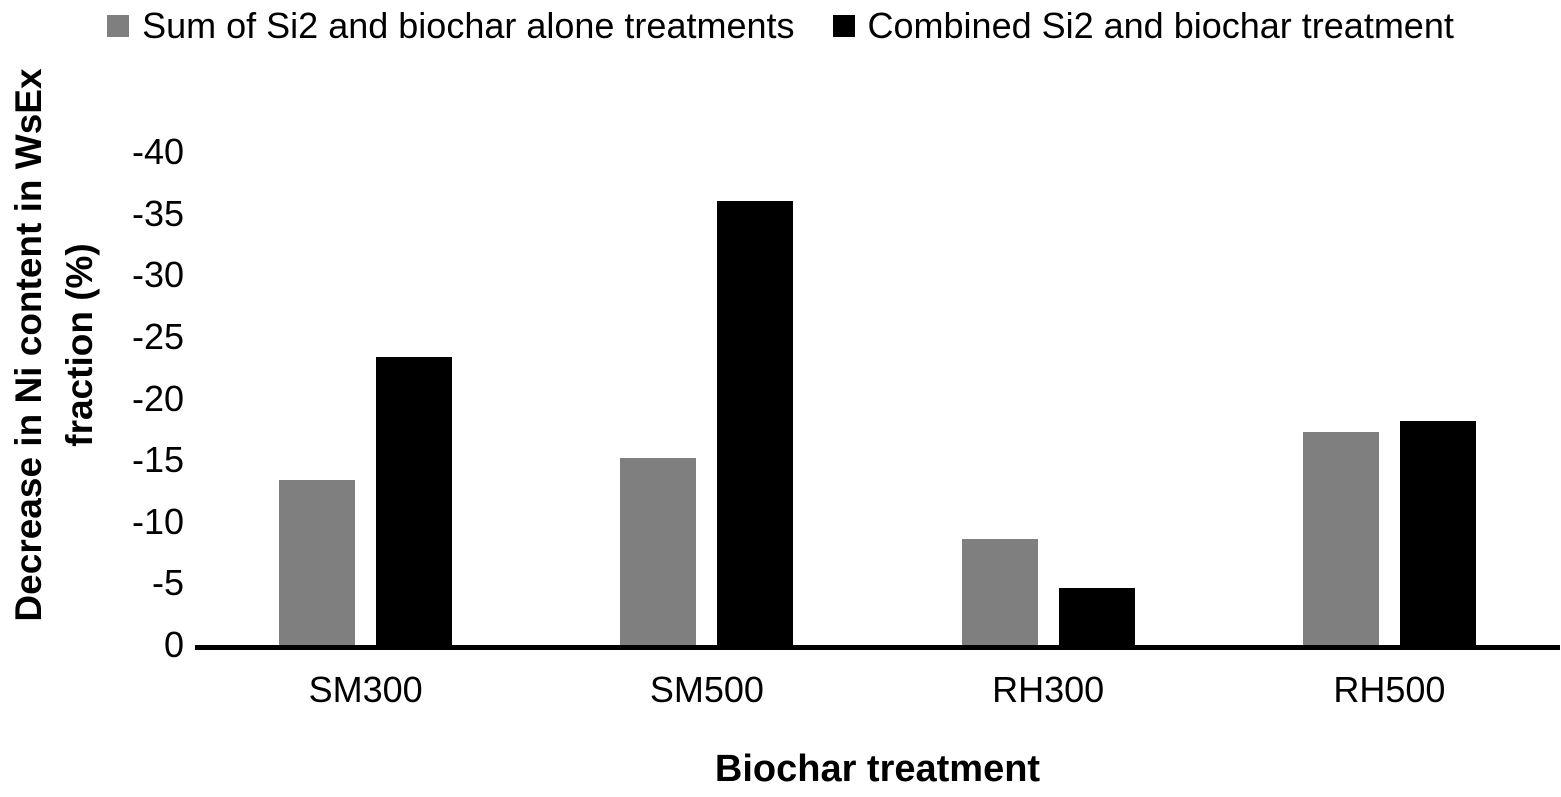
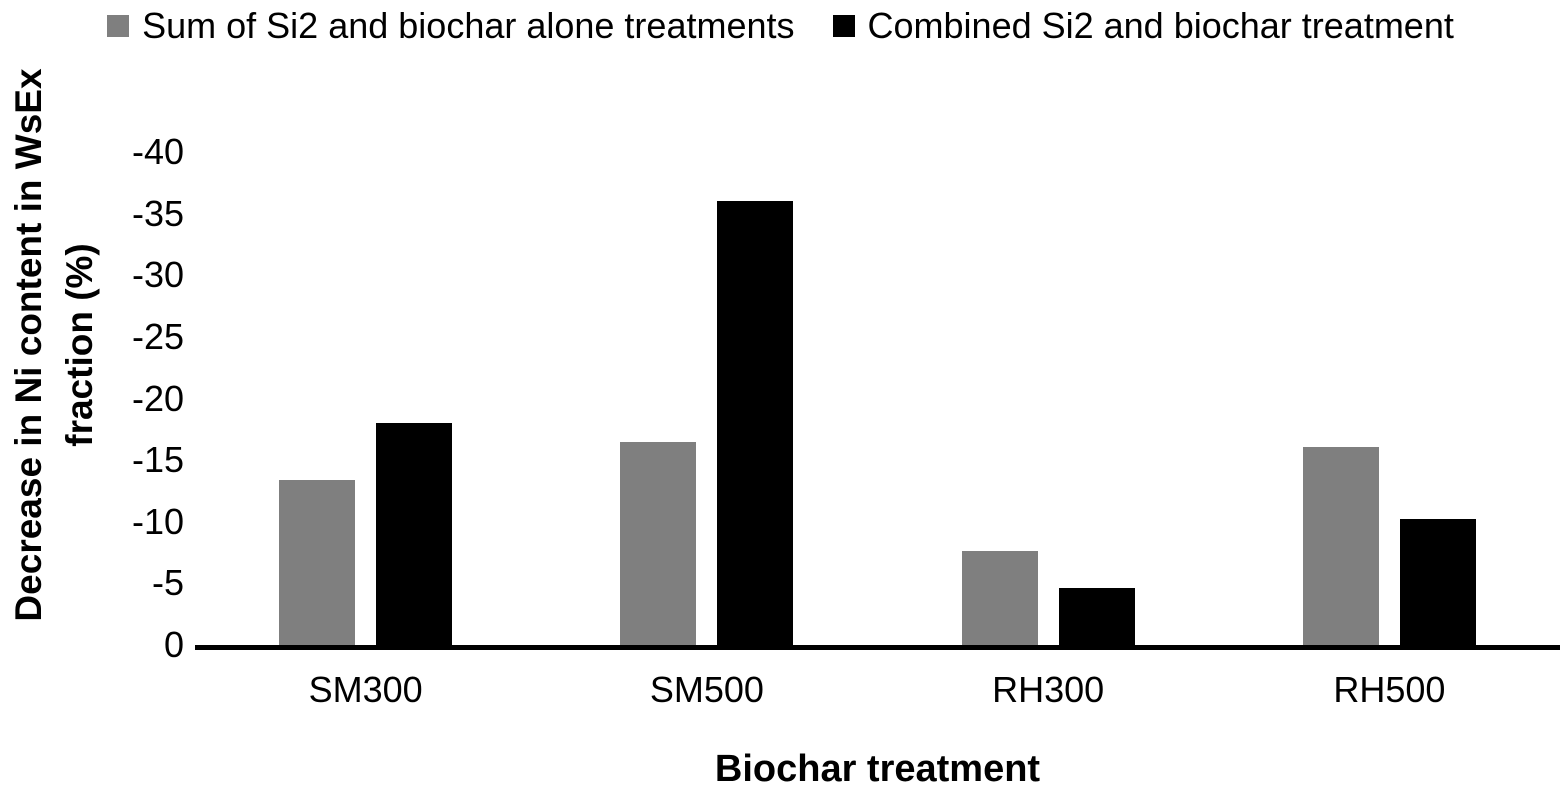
Combined Si2 and biochar treatment/SM300: -23.4 -> -18.0
Sum of Si2 and biochar alone treatments/SM500: -15.2 -> -16.5
Sum of Si2 and biochar alone treatments/RH300: -8.6 -> -7.6
Sum of Si2 and biochar alone treatments/RH500: -17.3 -> -16.1
Combined Si2 and biochar treatment/RH500: -18.2 -> -10.2
